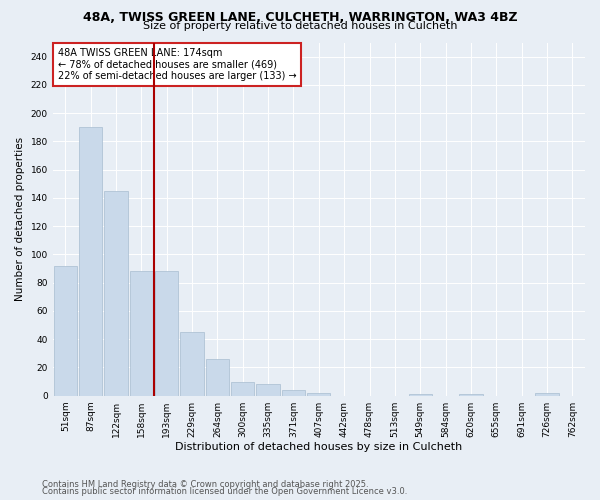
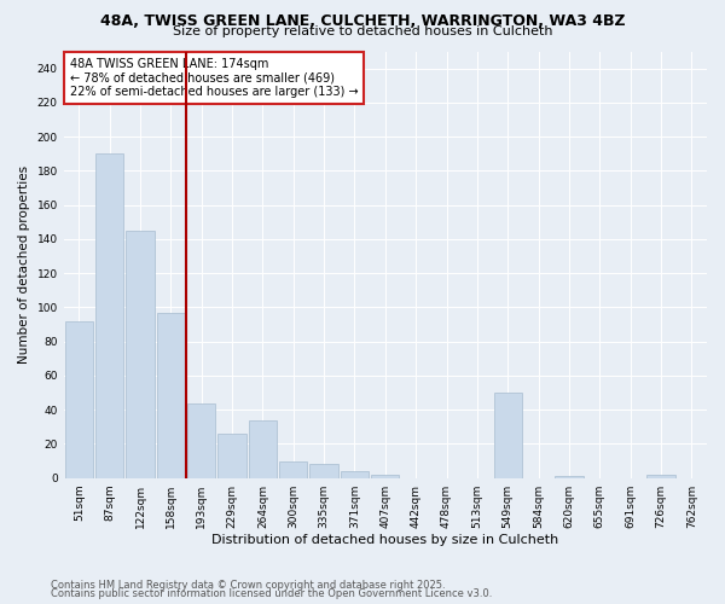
158sqm: 88 -> 97
193sqm: 88 -> 44
229sqm: 45 -> 26
264sqm: 26 -> 34
549sqm: 1 -> 50
